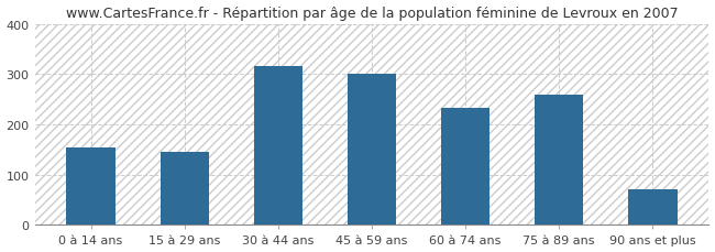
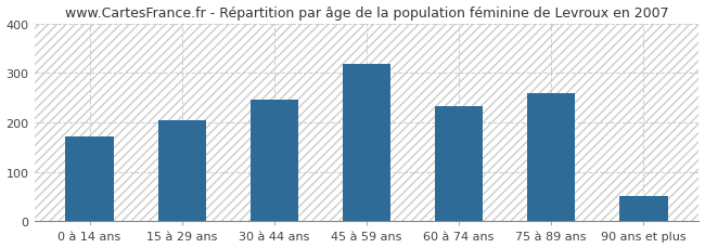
0 à 14 ans: 155 -> 172
15 à 29 ans: 145 -> 205
30 à 44 ans: 315 -> 246
45 à 59 ans: 300 -> 318
90 ans et plus: 70 -> 52
